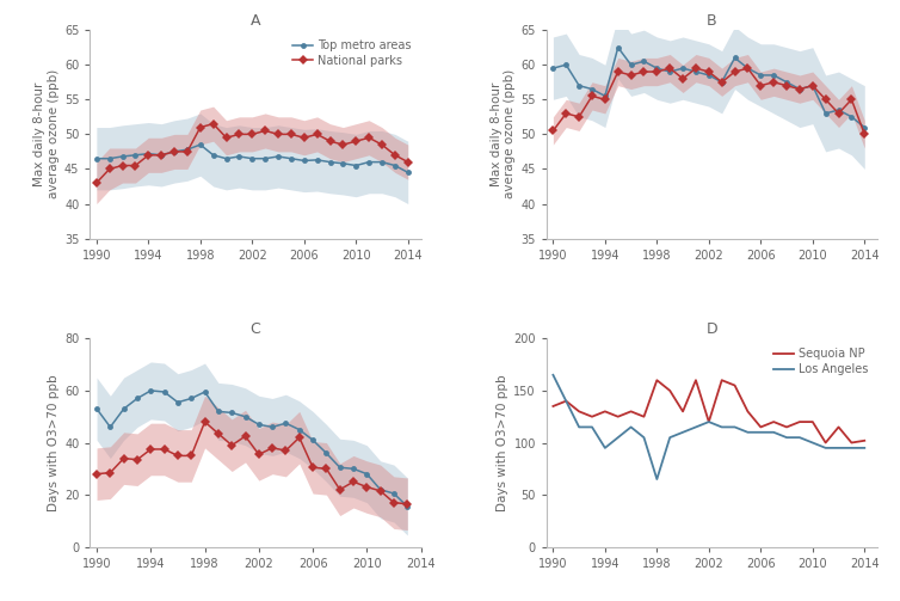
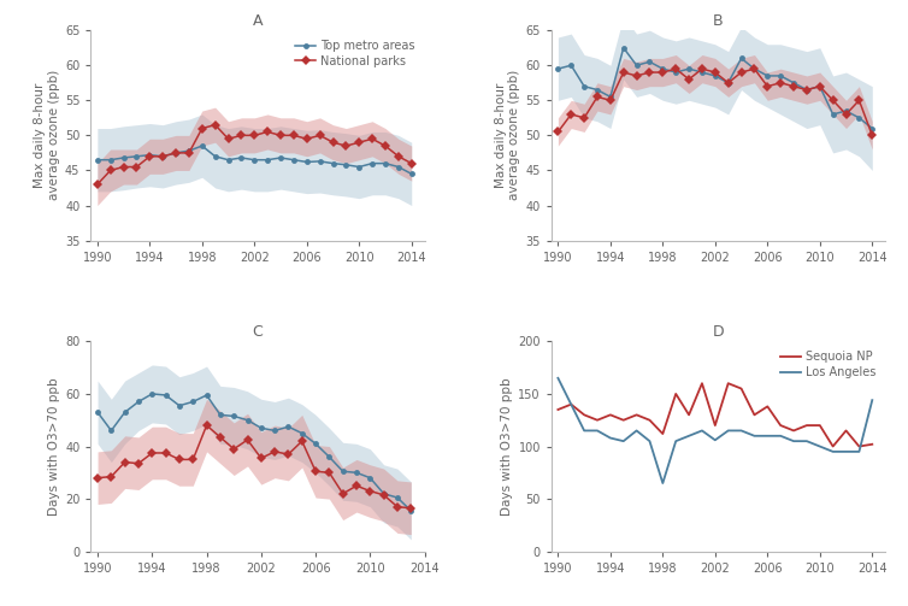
D/Los Angeles/1994: 95 -> 108
D/Sequoia NP/1998: 160 -> 112
D/Los Angeles/2002: 120 -> 106
D/Sequoia NP/2006: 115 -> 138
D/Los Angeles/2014: 95 -> 144
